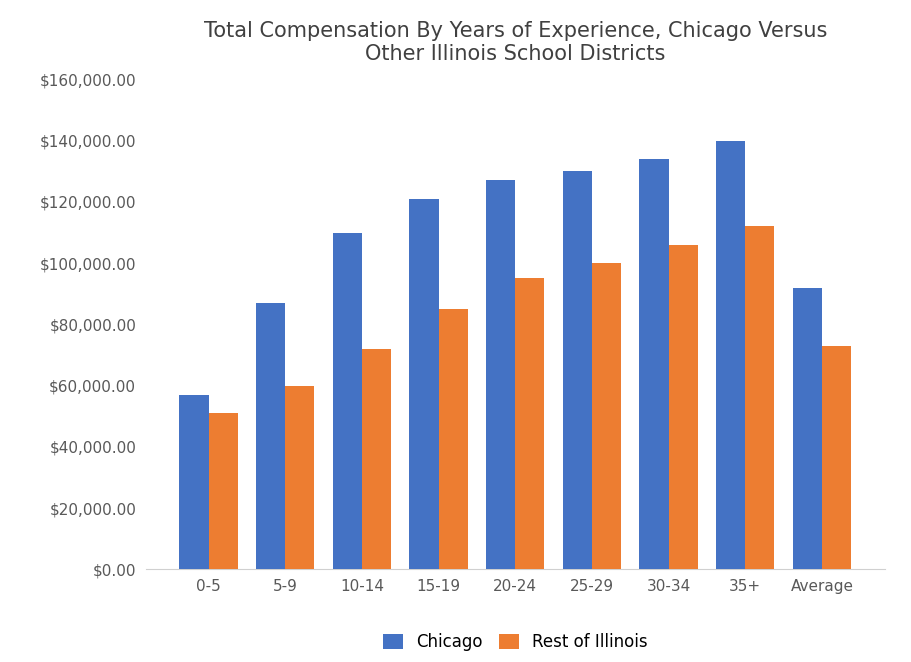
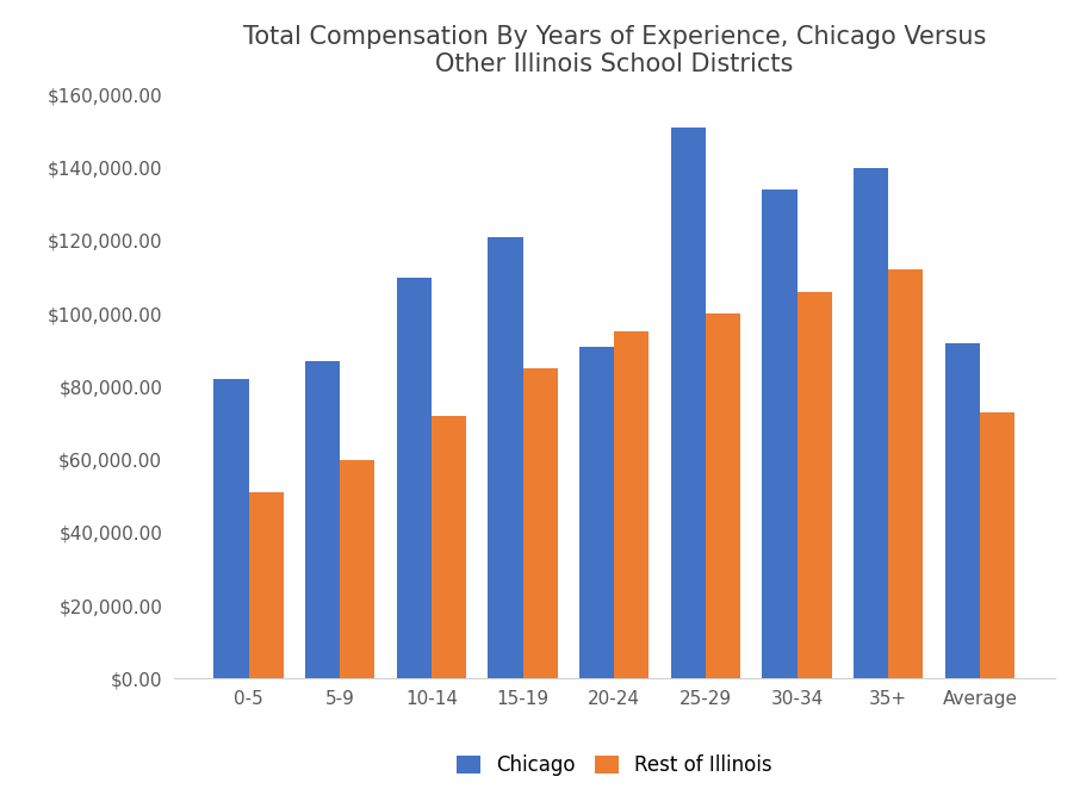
Chicago/0-5: $57,000 -> $82,000
Chicago/20-24: $127,000 -> $91,000
Chicago/25-29: $130,000 -> $151,000
